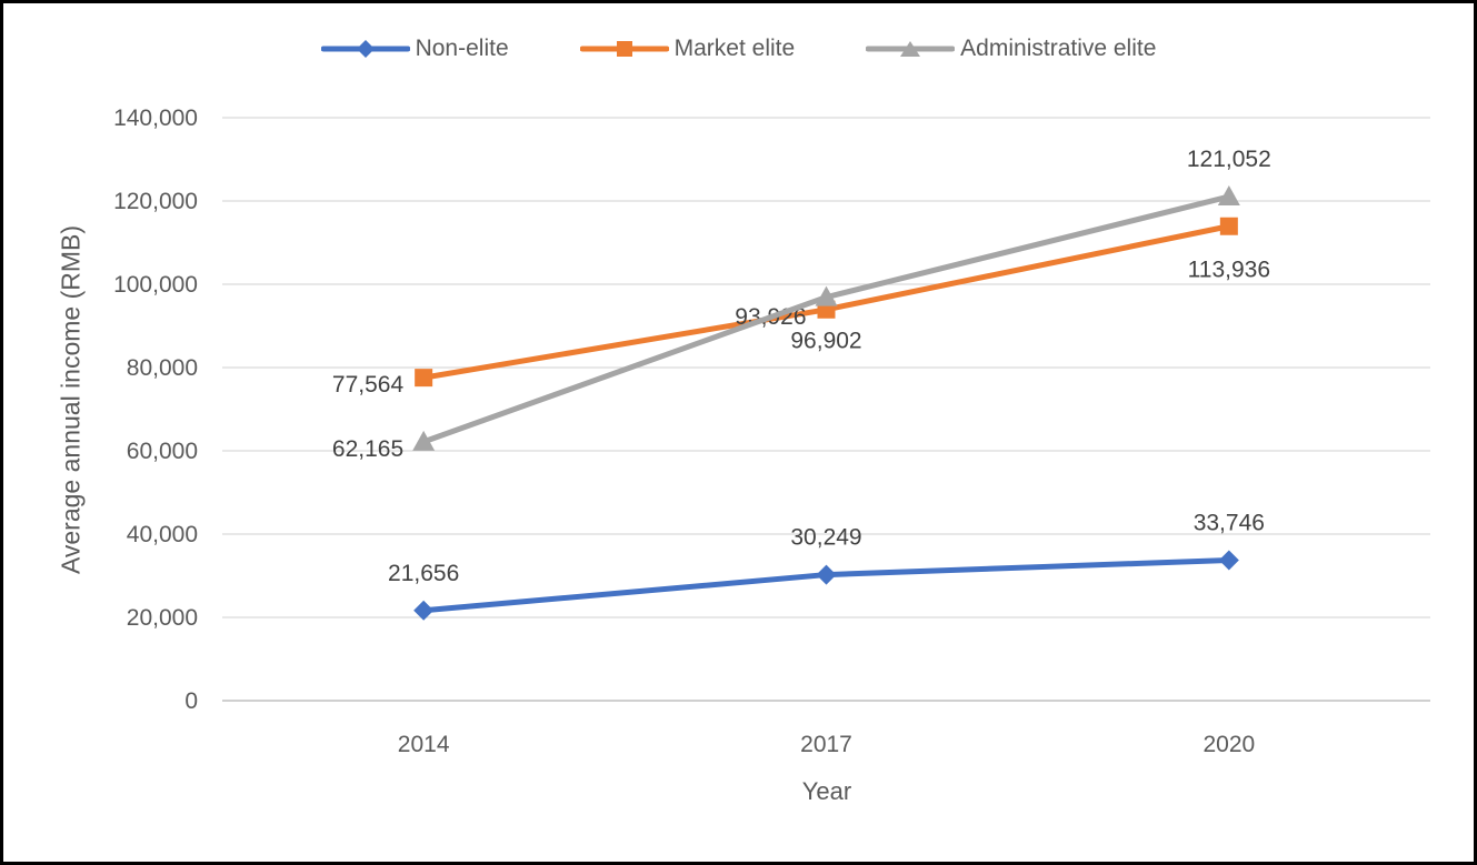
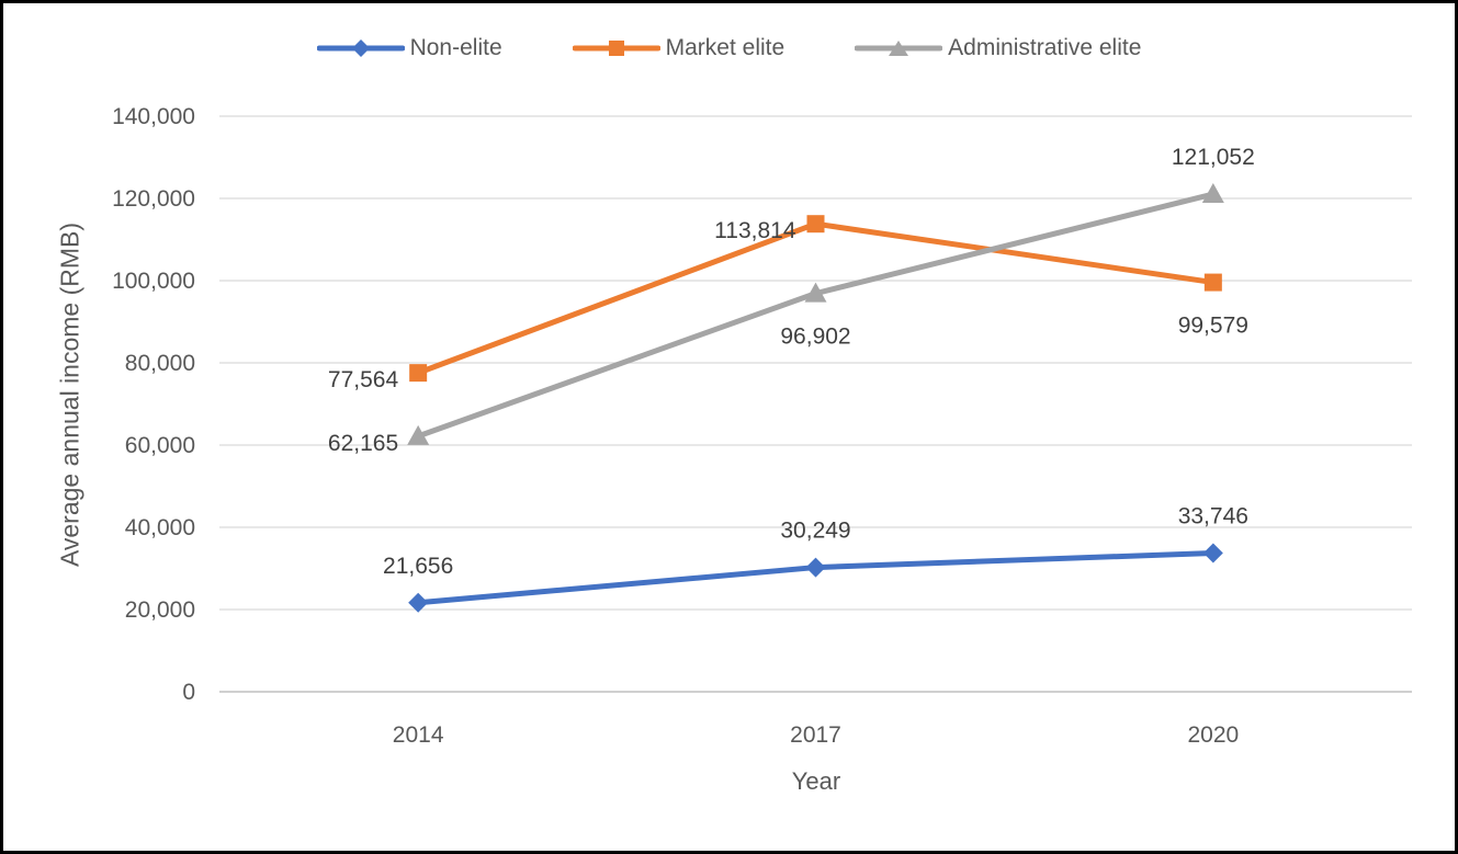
Market elite/2017: 93,926 -> 113,814
Market elite/2020: 113,936 -> 99,579
